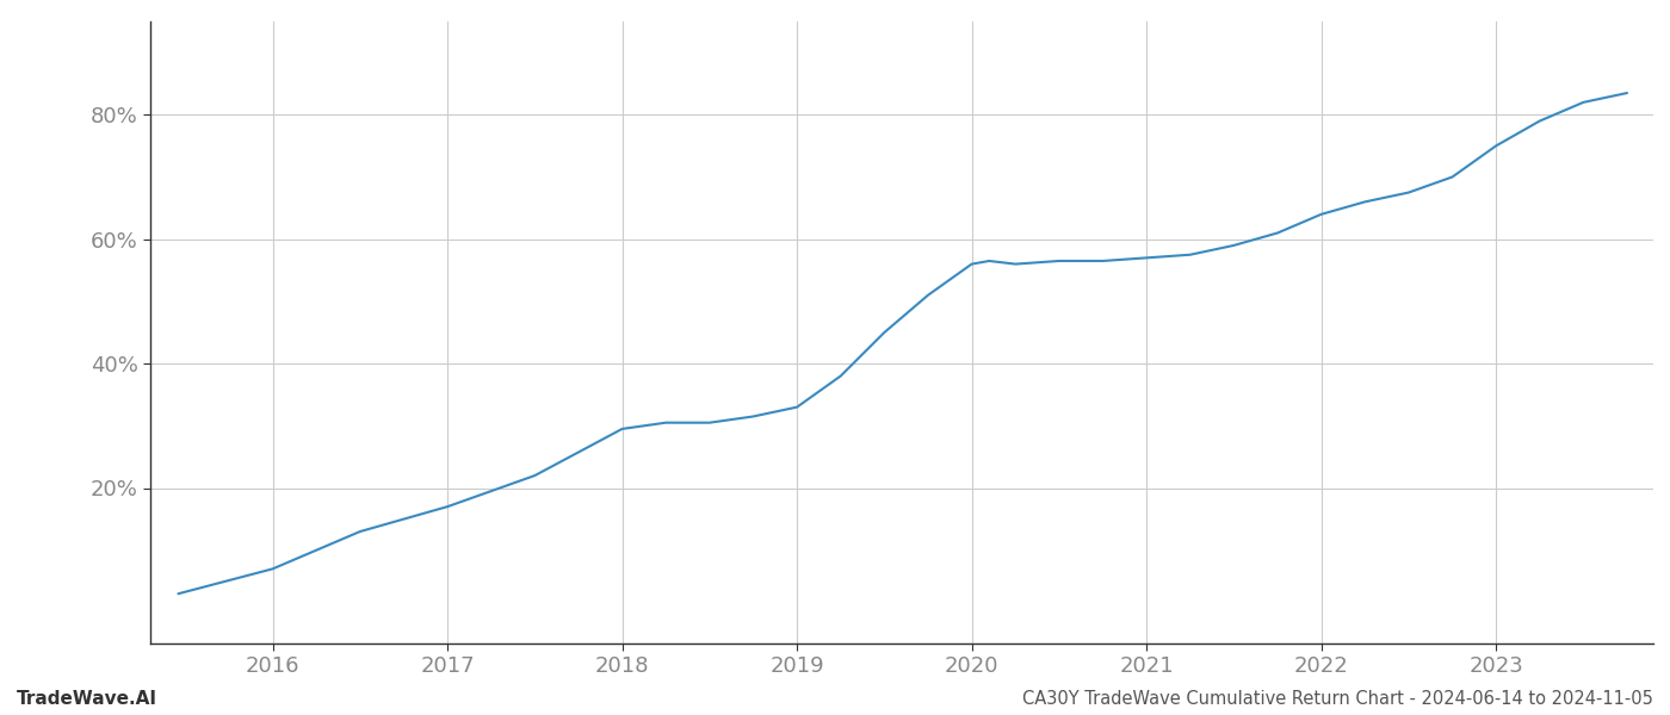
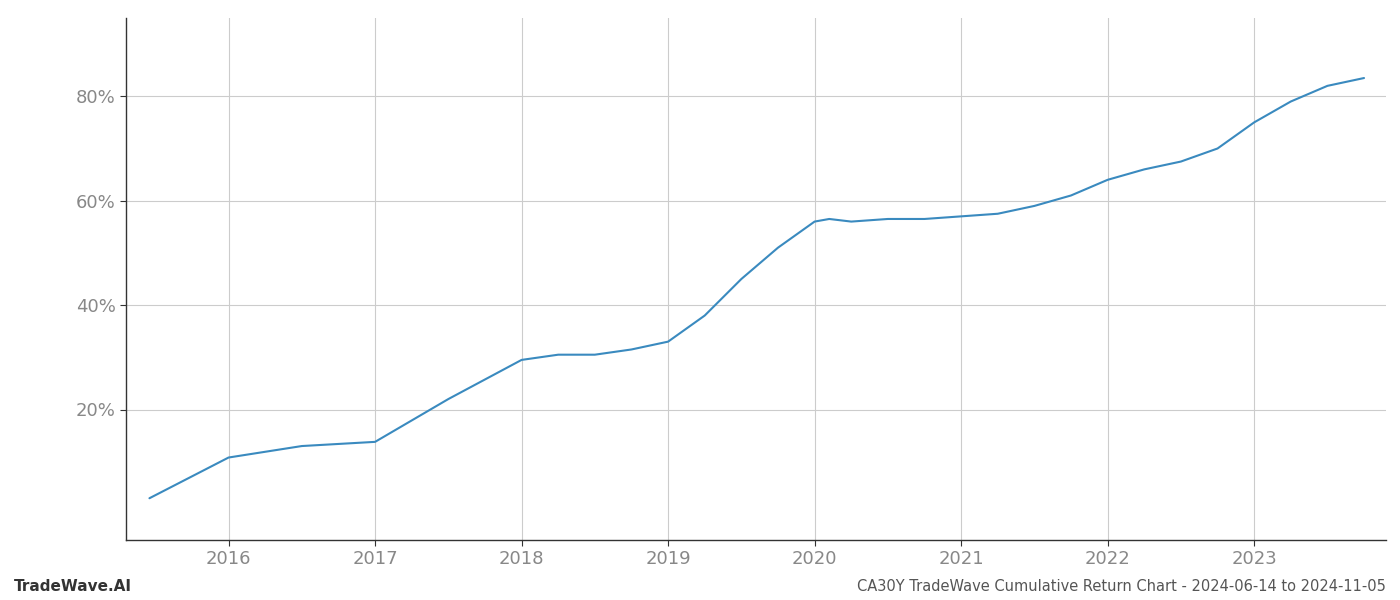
2016: 7.0% -> 10.8%
2017: 17.0% -> 13.8%
